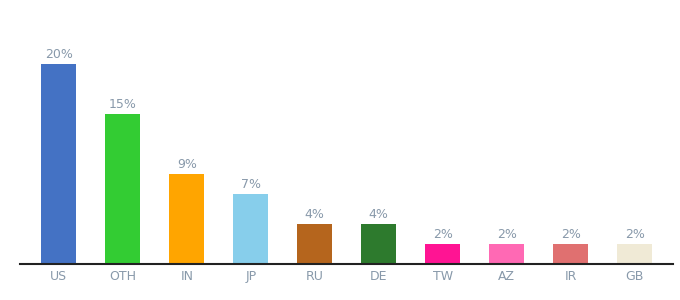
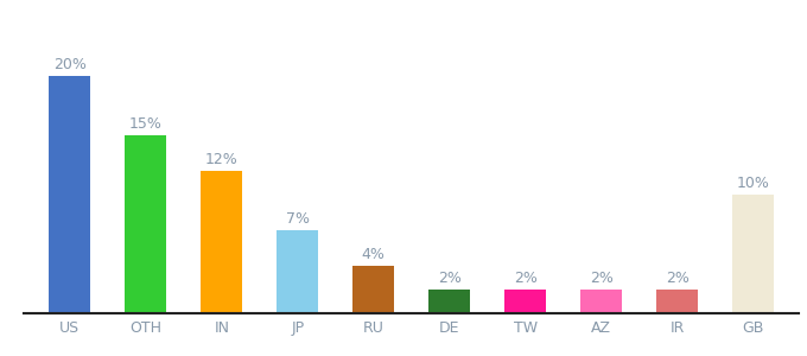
IN: 9% -> 12%
DE: 4% -> 2%
GB: 2% -> 10%
